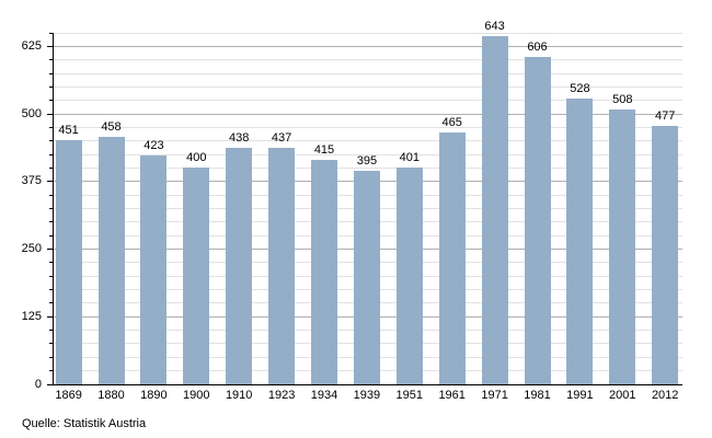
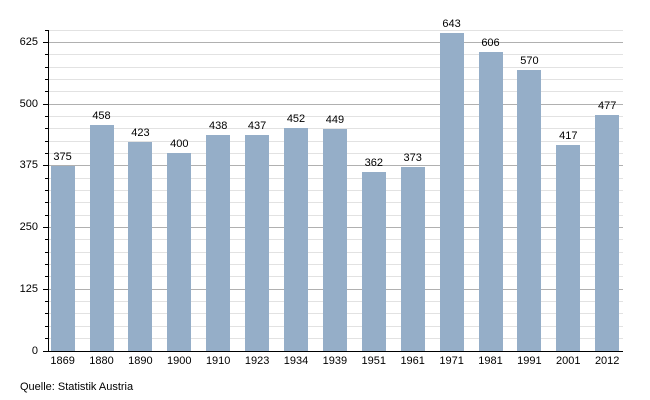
1869: 451 -> 375
1934: 415 -> 452
1939: 395 -> 449
1951: 401 -> 362
1961: 465 -> 373
1991: 528 -> 570
2001: 508 -> 417
